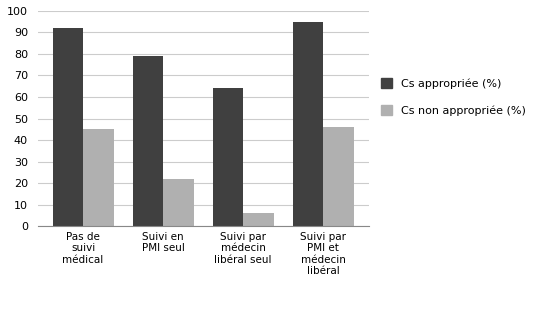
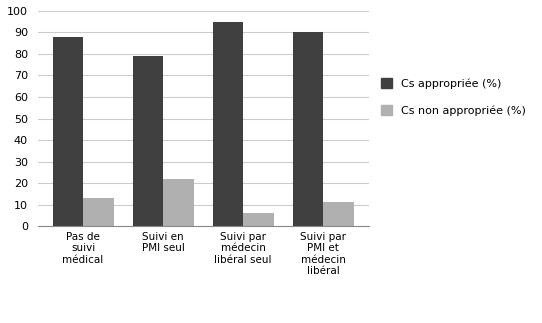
Cs appropriée (%)/Pas de suivi médical: 92 -> 88
Cs non appropriée (%)/Pas de suivi médical: 45 -> 13
Cs appropriée (%)/Suivi par médecin libéral seul: 64 -> 95
Cs appropriée (%)/Suivi par PMI et médecin libéral: 95 -> 90
Cs non appropriée (%)/Suivi par PMI et médecin libéral: 46 -> 11
